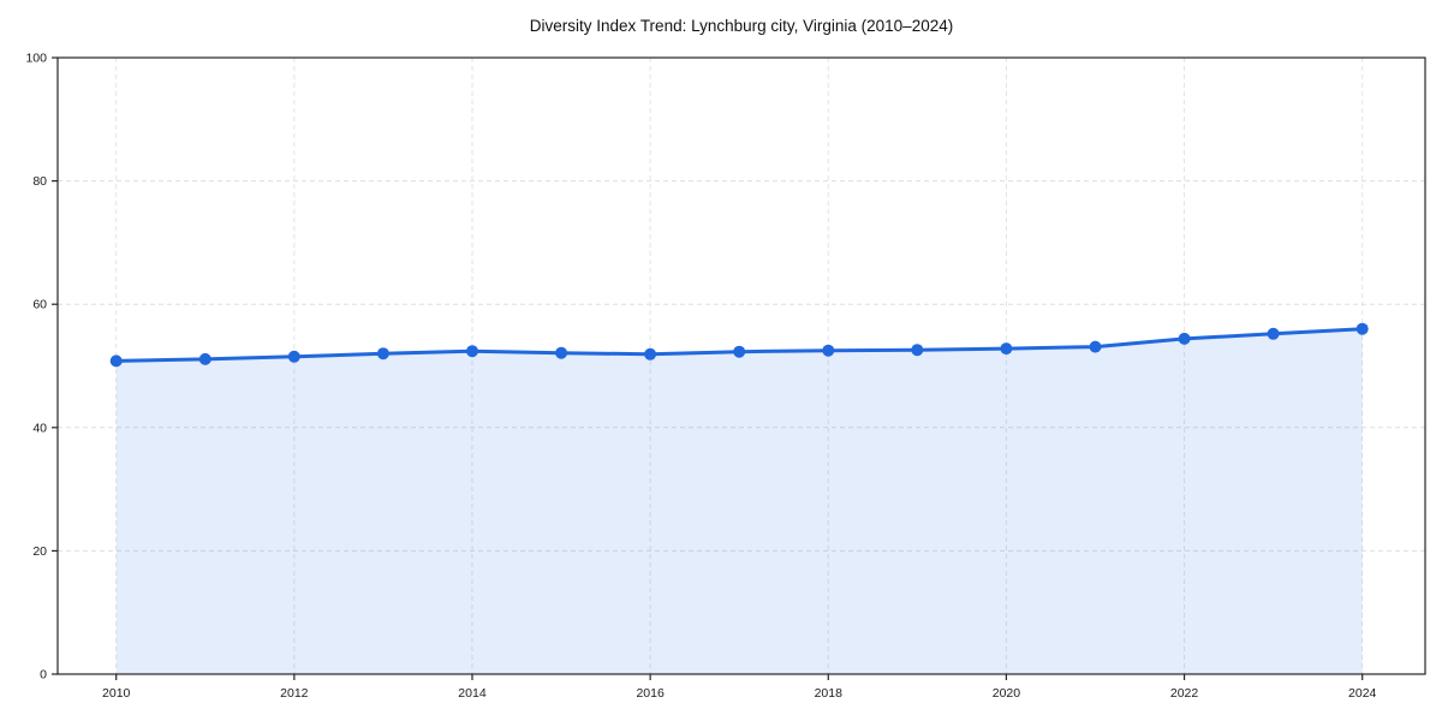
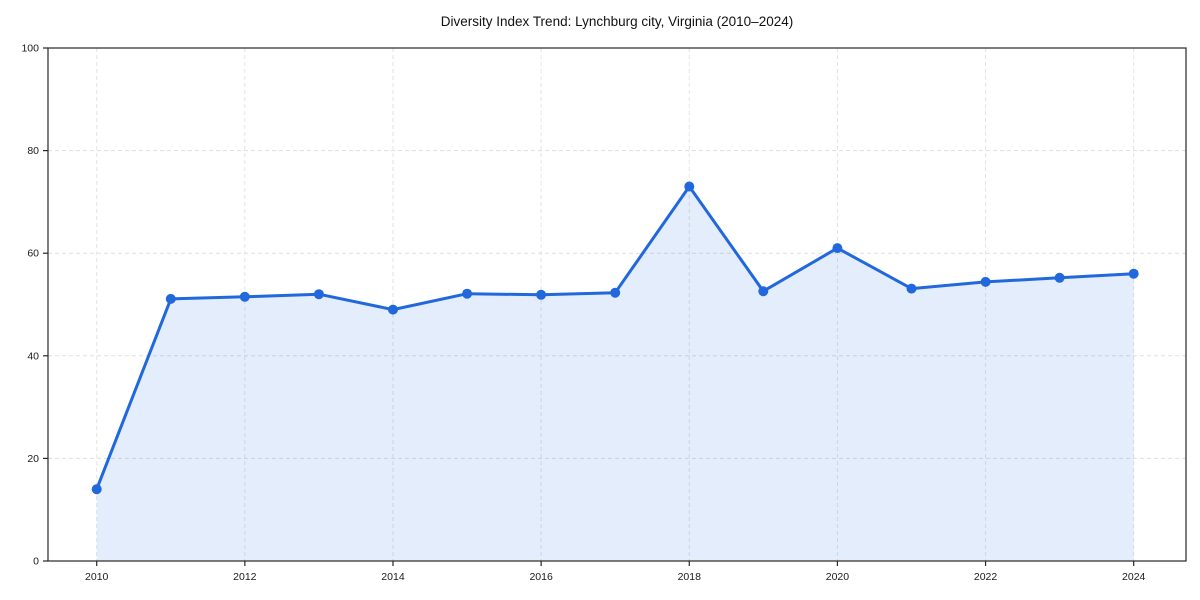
2010: 51 -> 14
2014: 52 -> 49
2018: 52 -> 73
2020: 53 -> 61
